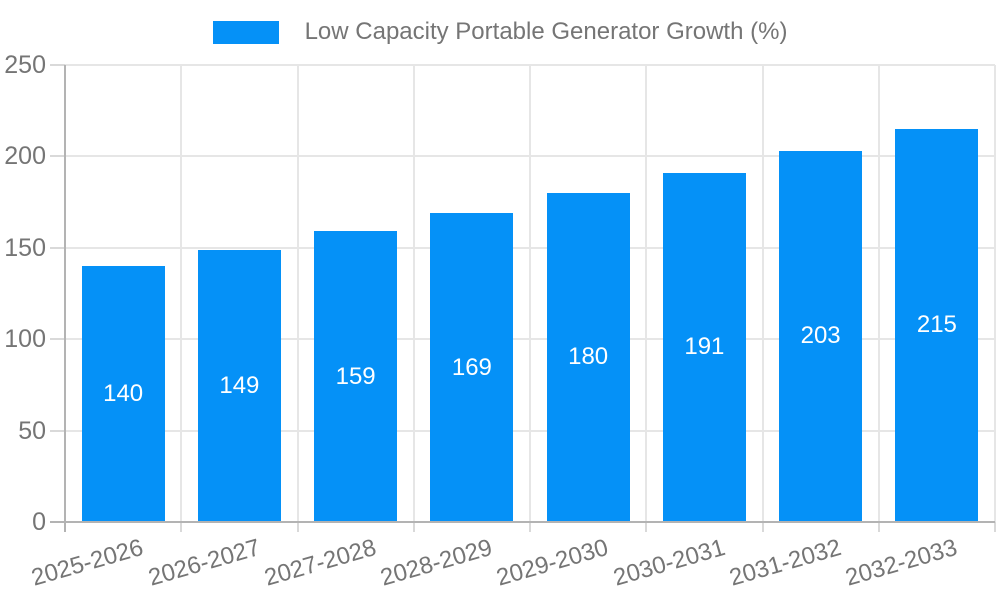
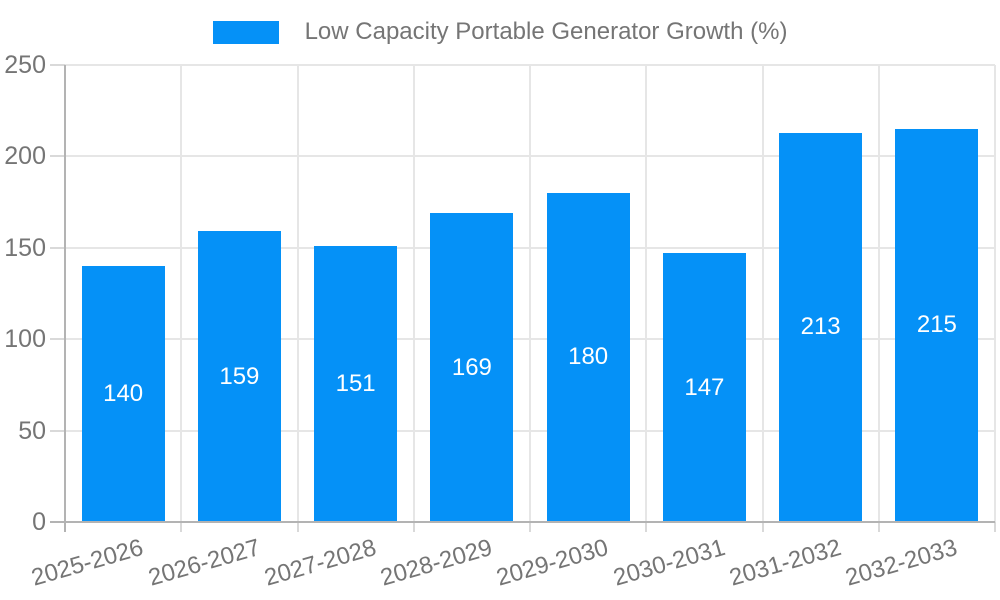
2026-2027: 149 -> 159
2027-2028: 159 -> 151
2030-2031: 191 -> 147
2031-2032: 203 -> 213
